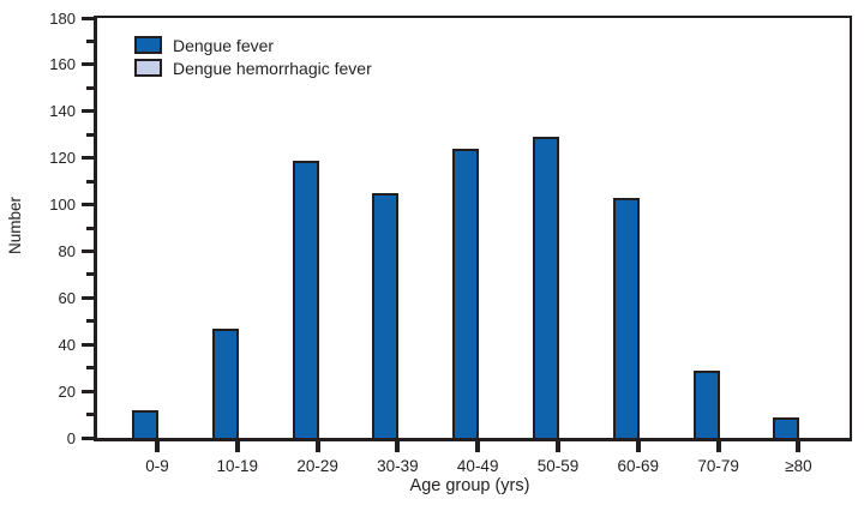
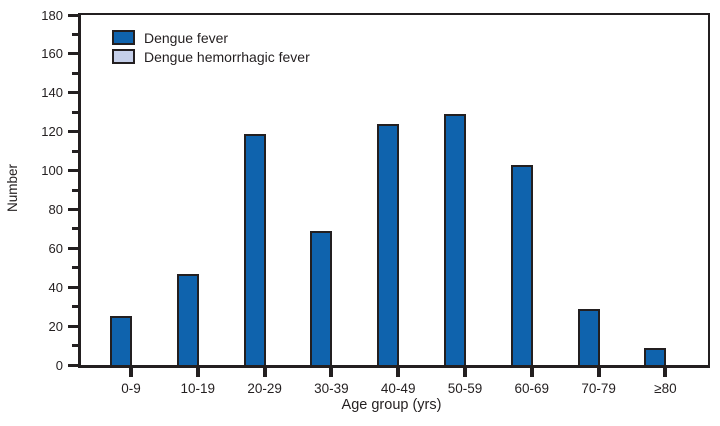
Dengue fever/0-9: 12 -> 25
Dengue fever/30-39: 105 -> 69
